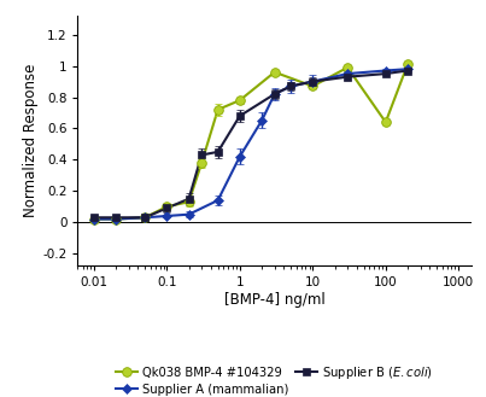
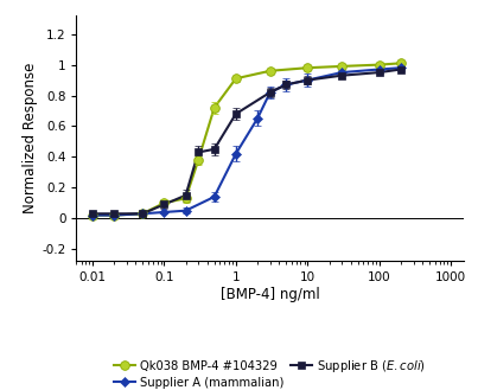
Qk038 BMP-4 #104329/1: 0.78 -> 0.91
Qk038 BMP-4 #104329/10: 0.87 -> 0.98
Qk038 BMP-4 #104329/100: 0.64 -> 1.00
